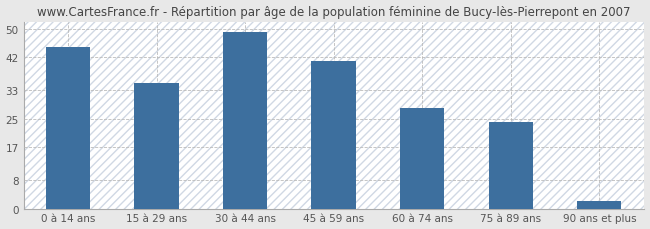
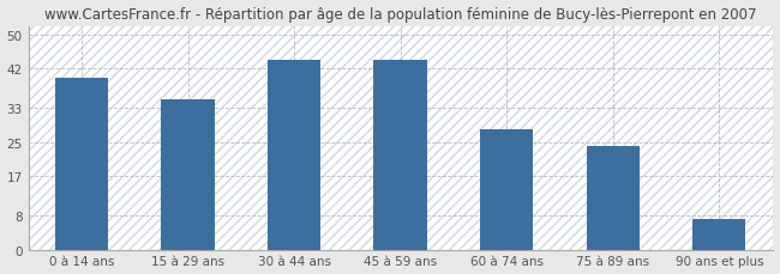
0 à 14 ans: 45 -> 40
30 à 44 ans: 49 -> 44
45 à 59 ans: 41 -> 44
90 ans et plus: 2 -> 7
